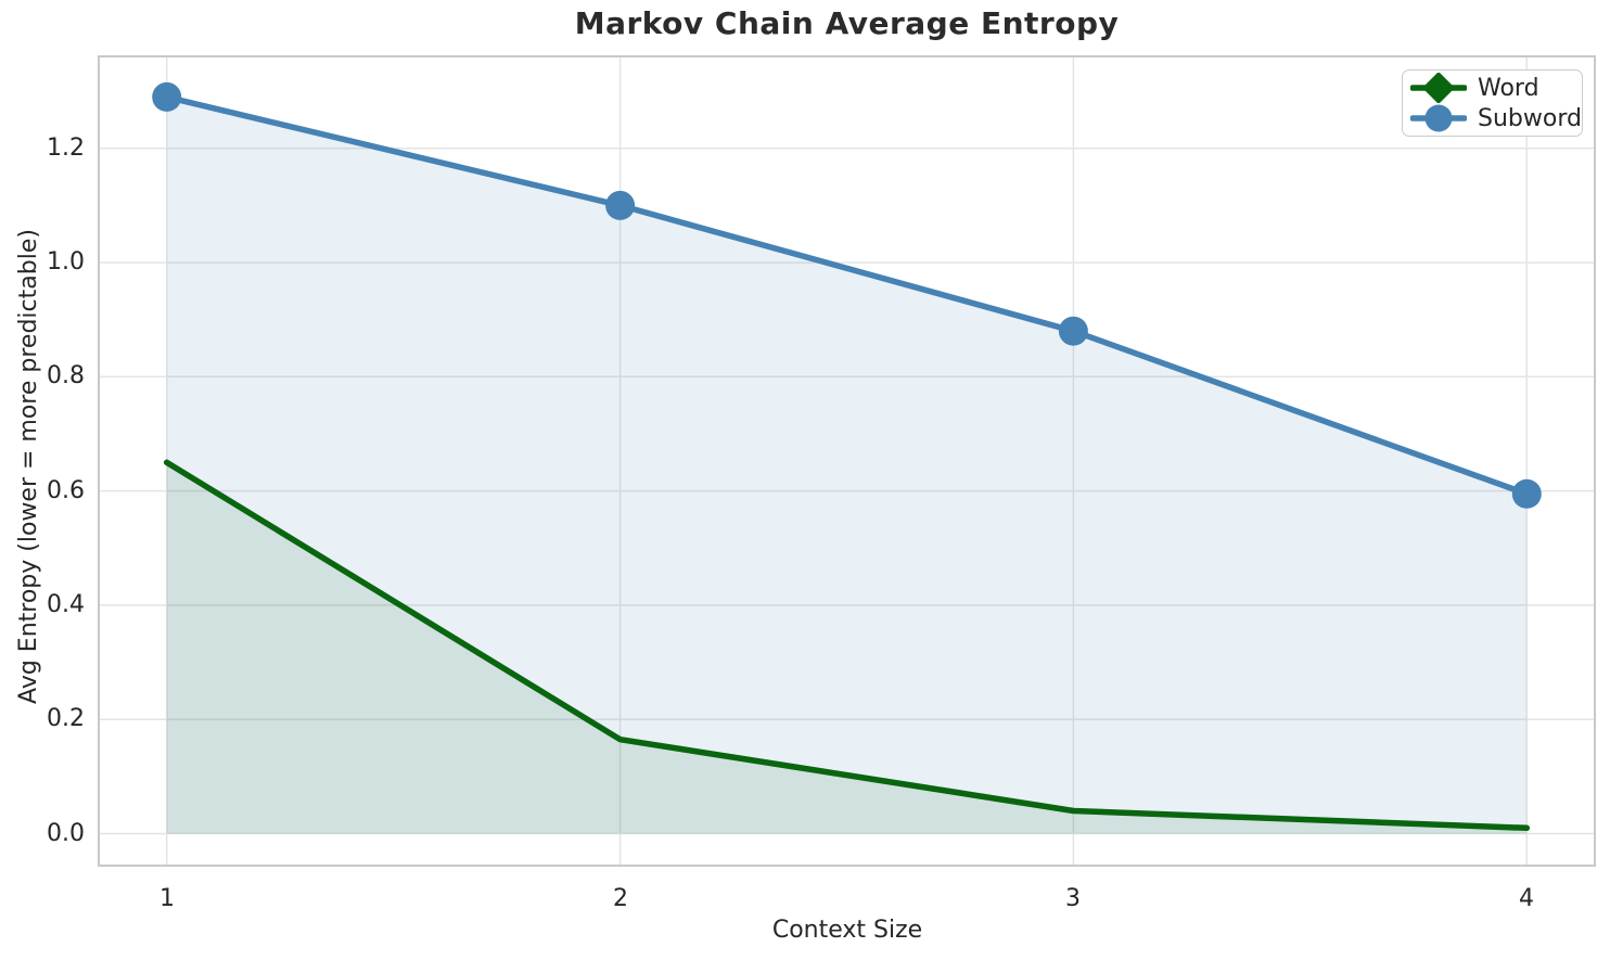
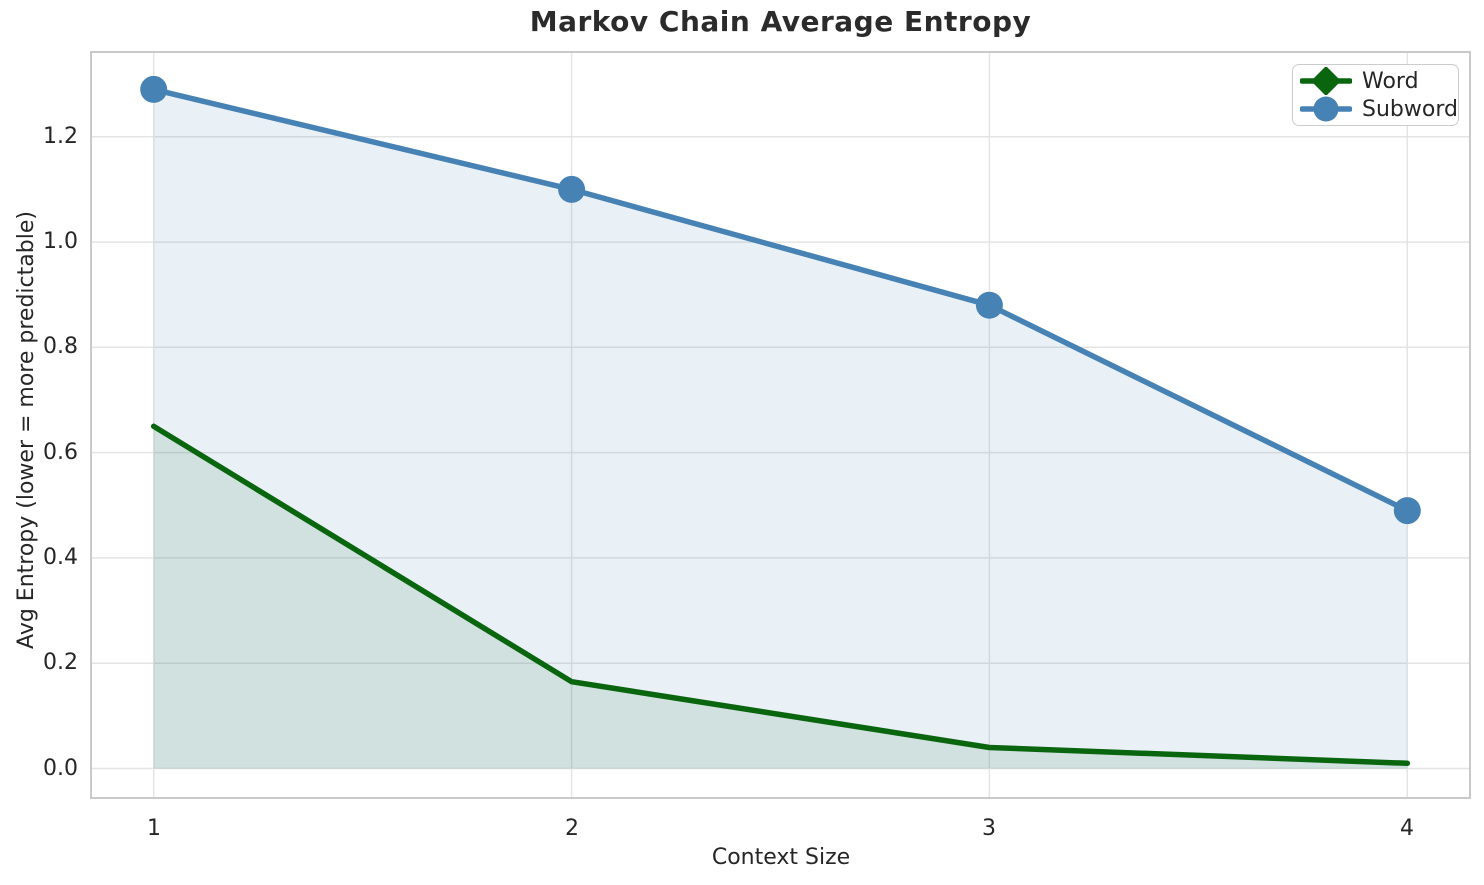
Subword/4: 0.59 -> 0.49
